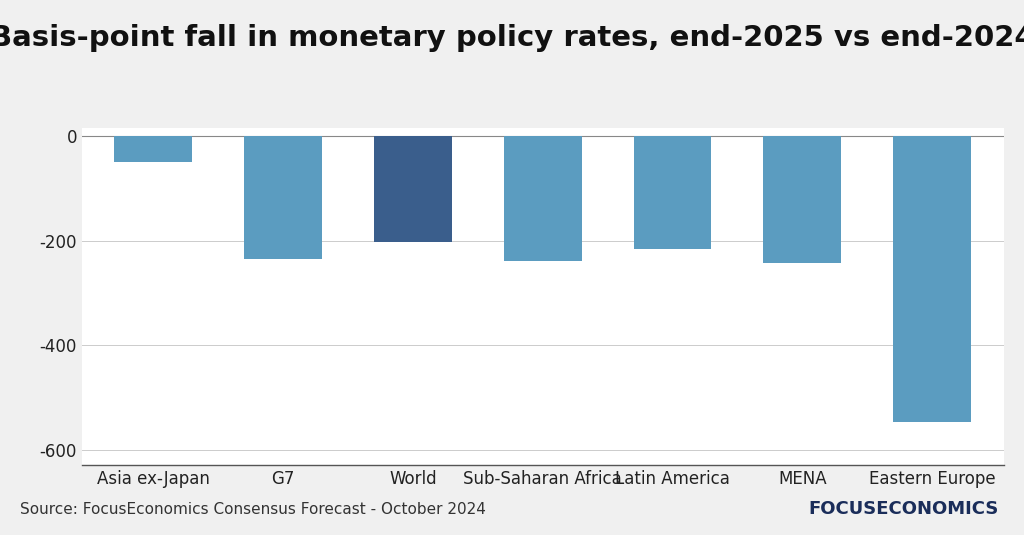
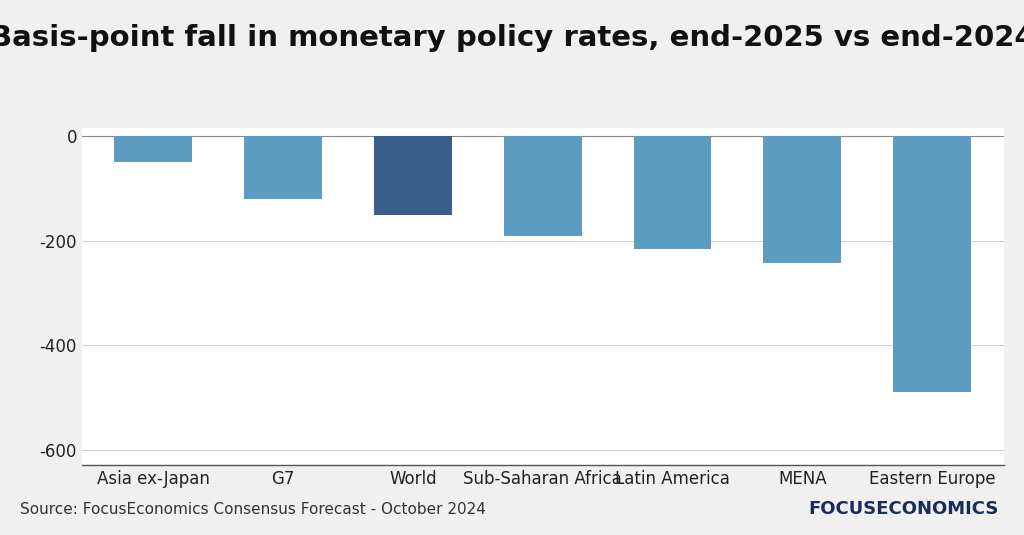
G7: -234 -> -120
World: -202 -> -150
Sub-Saharan Africa: -238 -> -190
Eastern Europe: -546 -> -490
